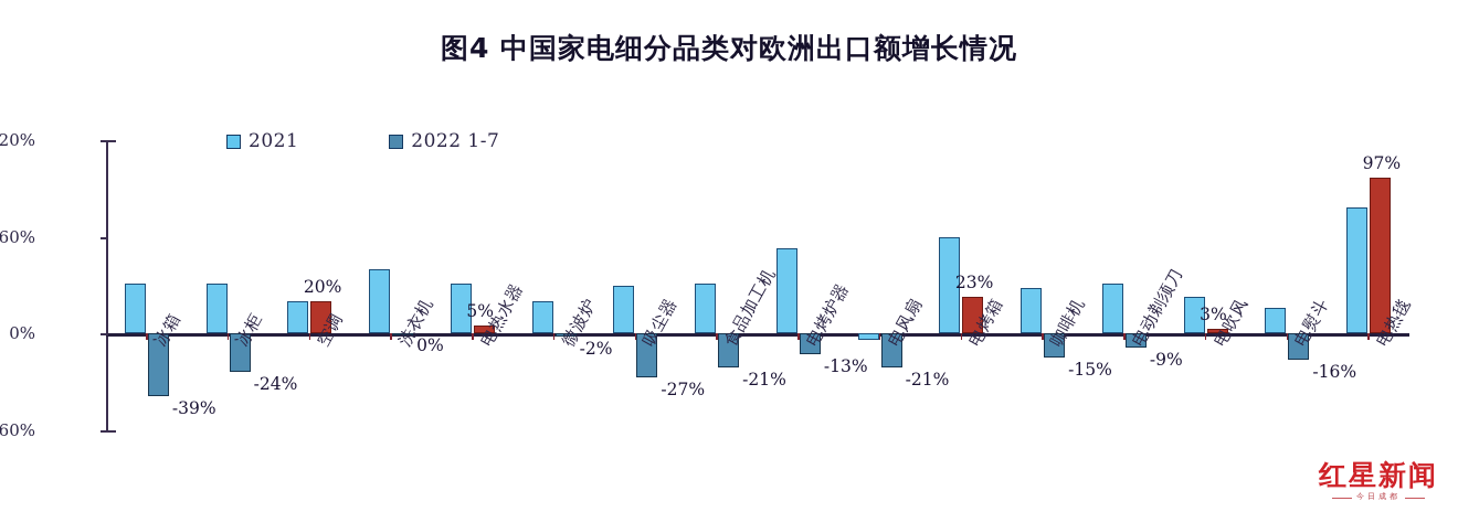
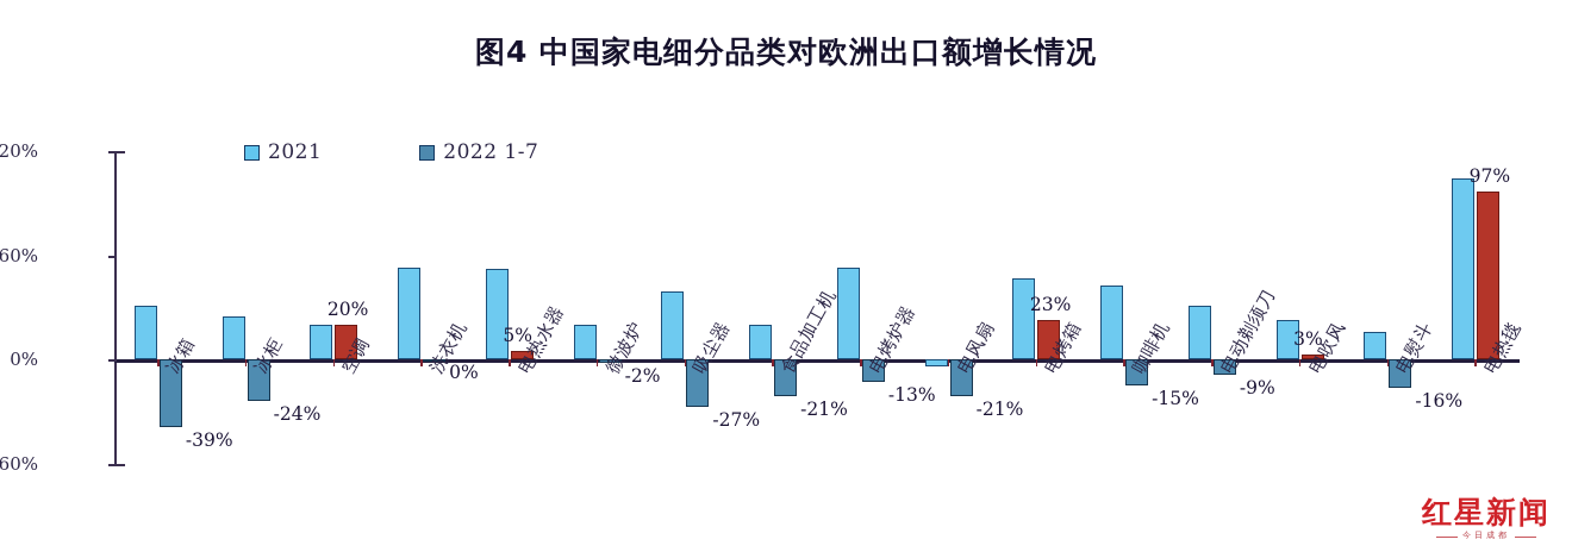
2021/冰柜: 31% -> 25%
2021/洗衣机: 40% -> 53%
2021/电热水器: 31% -> 52%
2021/吸尘器: 30% -> 39%
2021/食品加工机: 31% -> 20%
2021/电烤箱: 60% -> 47%
2021/咖啡机: 28% -> 43%
2021/电热毯: 78% -> 104%
